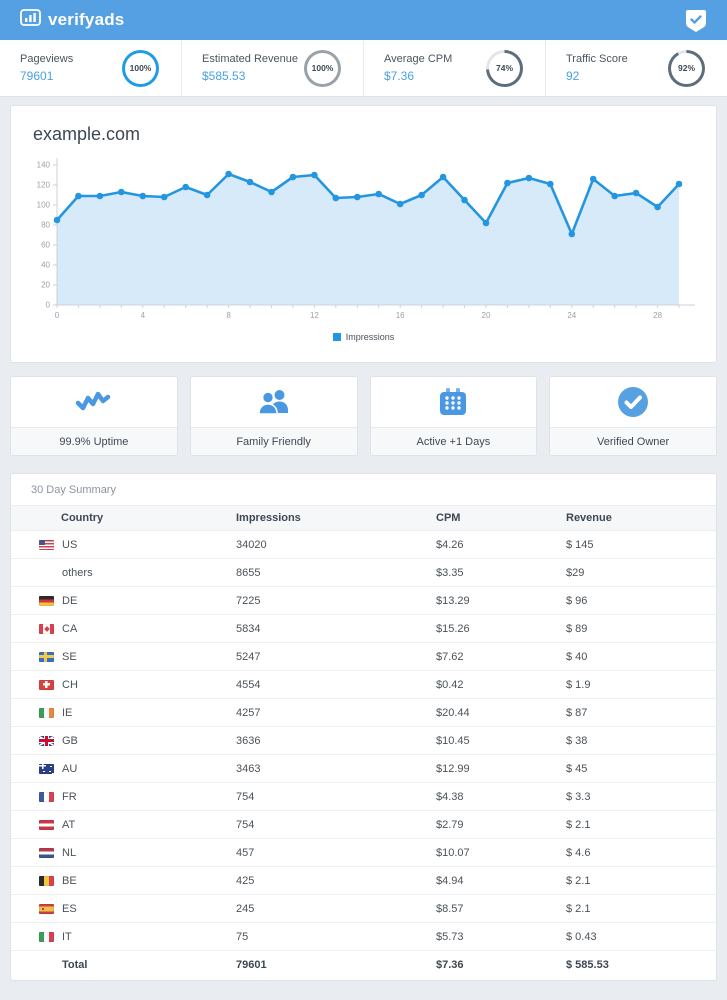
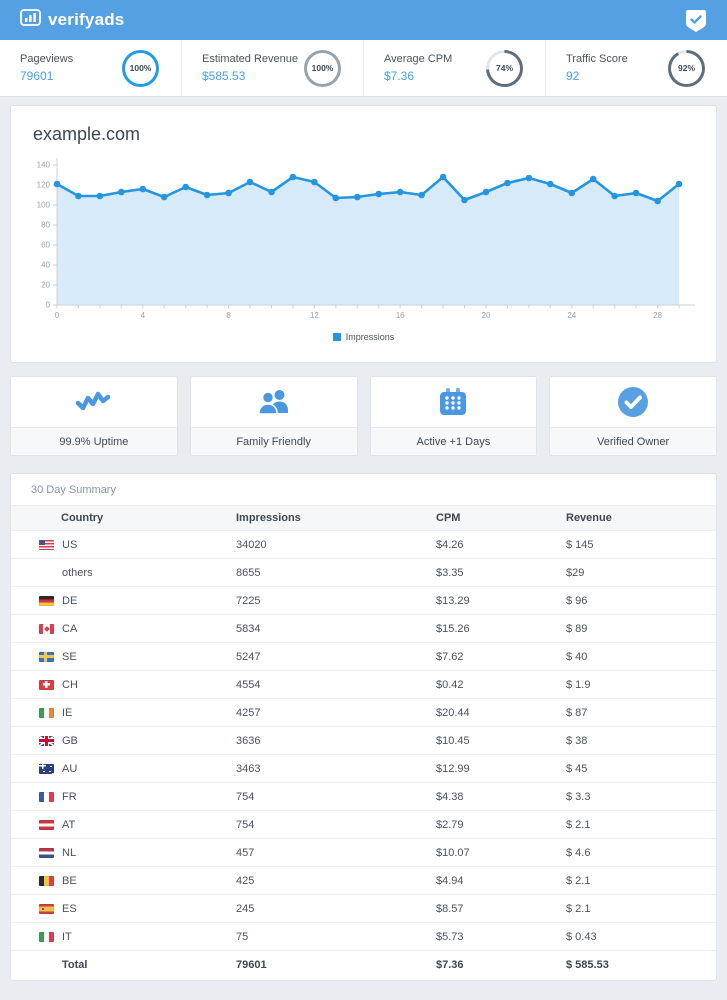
0: 85 -> 121
4: 109 -> 116
8: 131 -> 112
12: 130 -> 123
16: 101 -> 113
20: 82 -> 113
24: 71 -> 112
28: 98 -> 104
